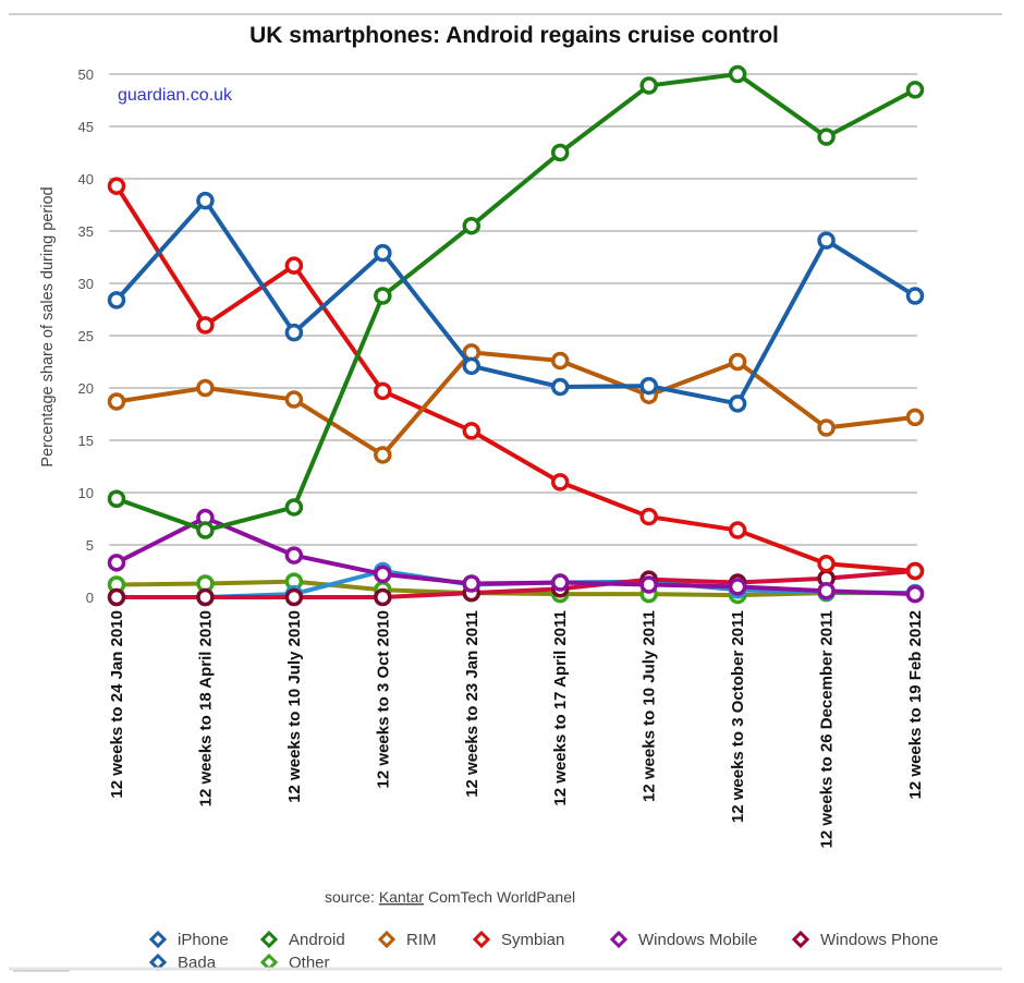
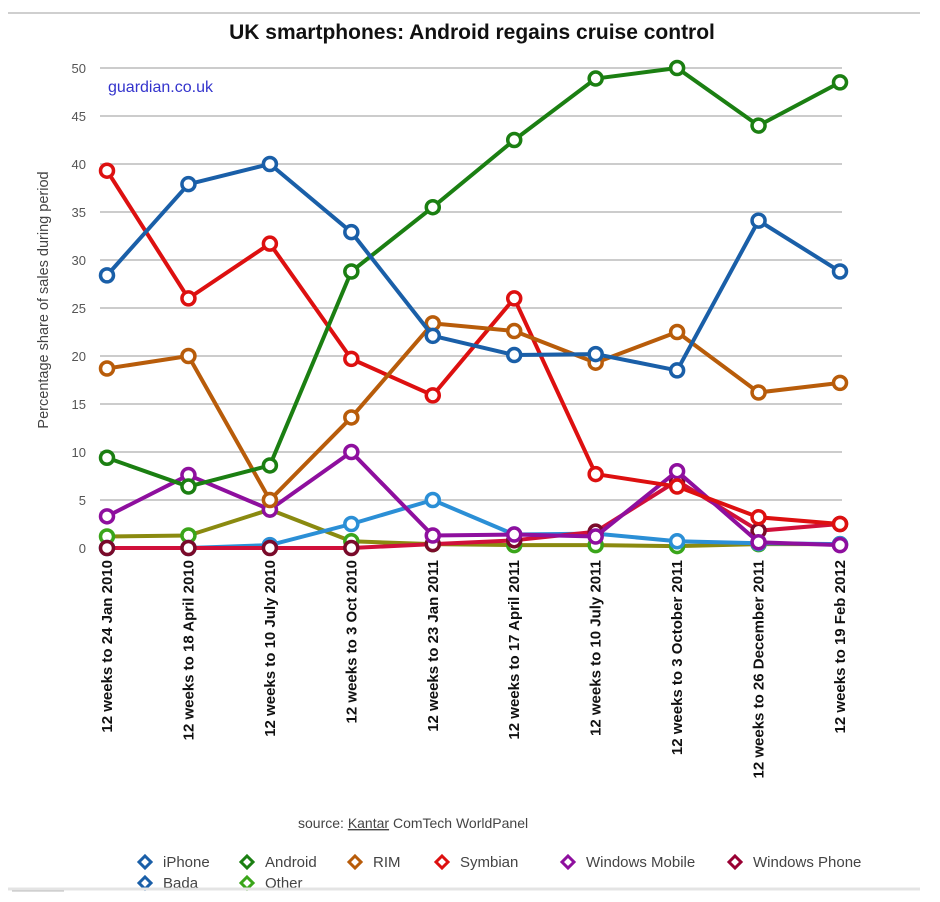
Other/12 weeks to 10 July 2010: 2 -> 4
RIM/12 weeks to 10 July 2010: 19 -> 5
iPhone/12 weeks to 10 July 2010: 25 -> 40
Windows Mobile/12 weeks to 3 Oct 2010: 2 -> 10
Bada/12 weeks to 23 Jan 2011: 1 -> 5
Symbian/12 weeks to 17 April 2011: 11 -> 26
Windows Phone/12 weeks to 3 October 2011: 1 -> 7
Windows Mobile/12 weeks to 3 October 2011: 1 -> 8
